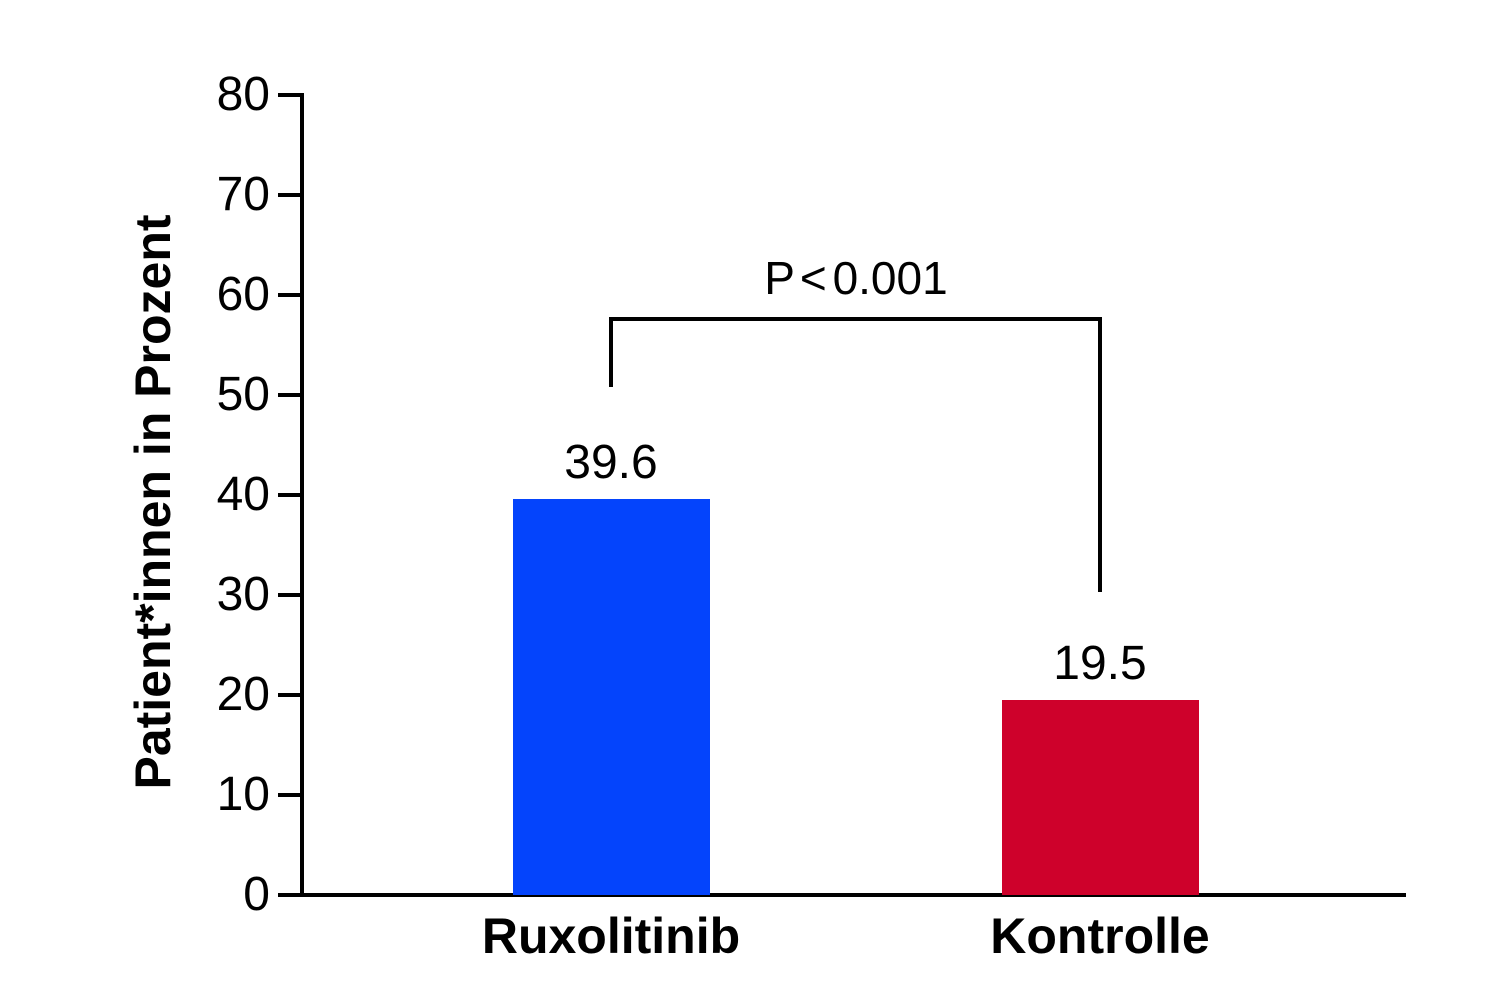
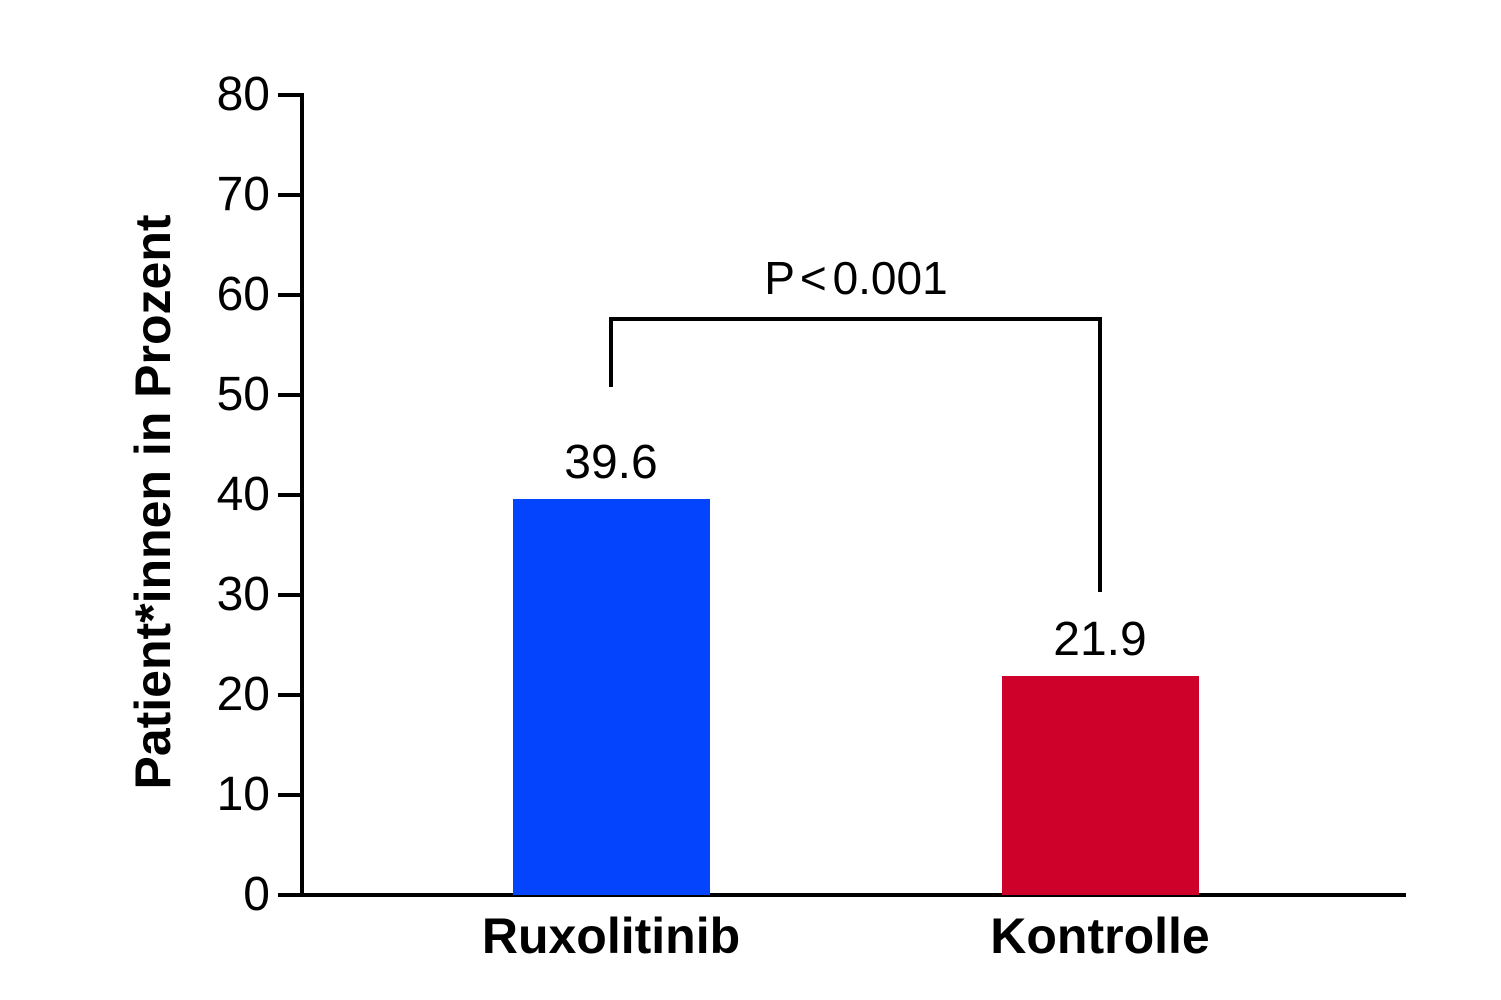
Kontrolle: 19.5 -> 21.9
